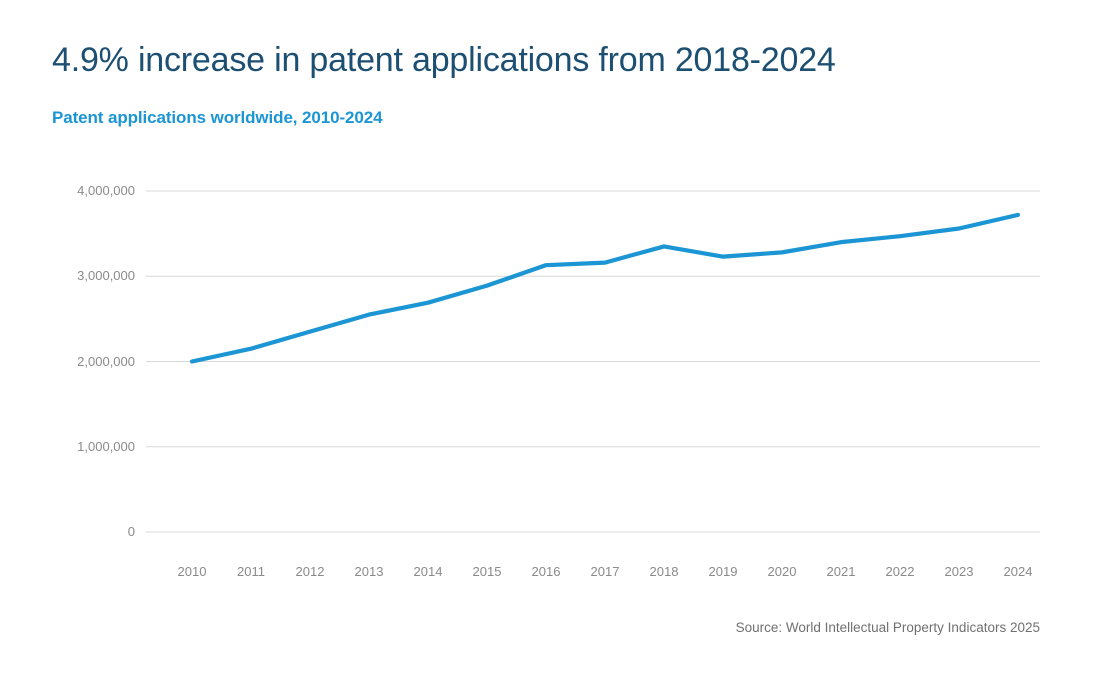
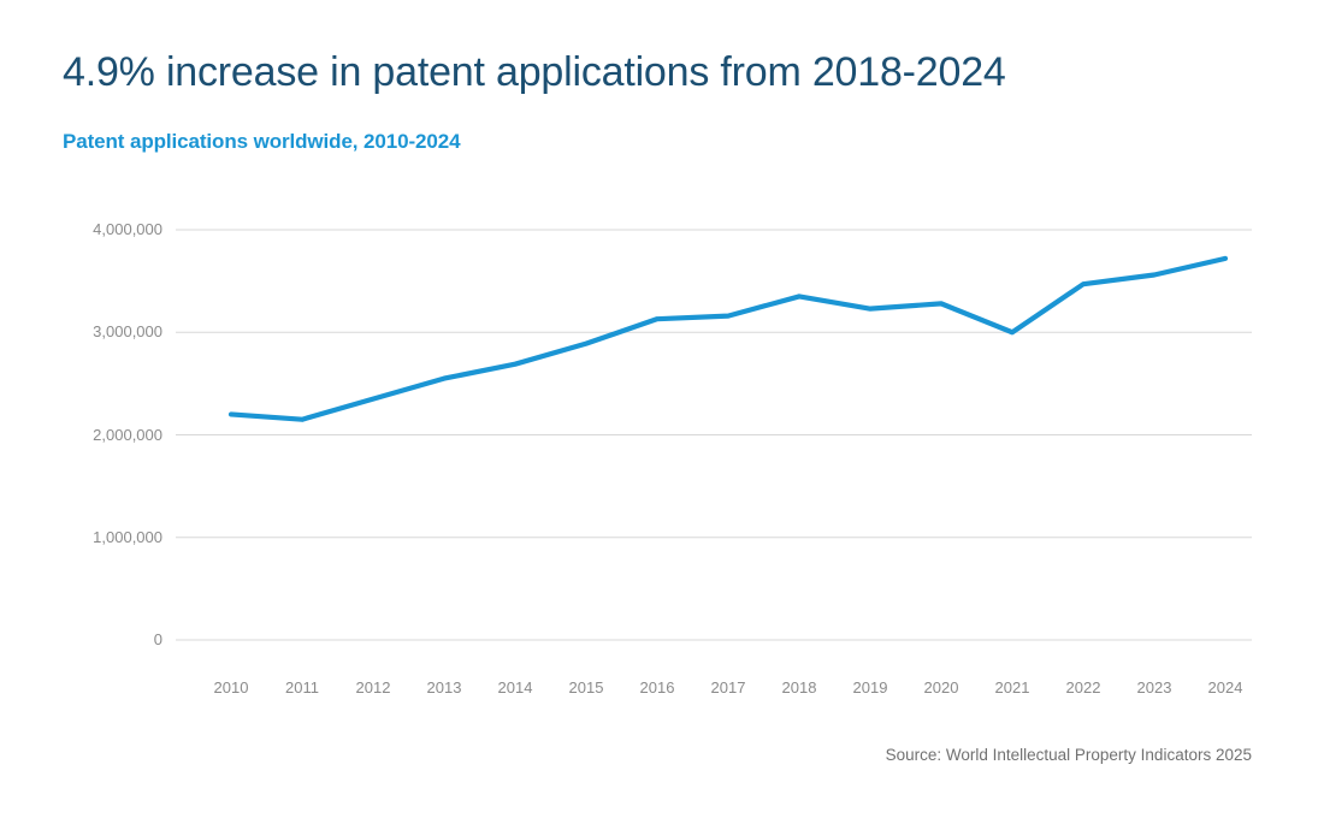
2010: 2000000 -> 2200000
2021: 3400000 -> 3000000
